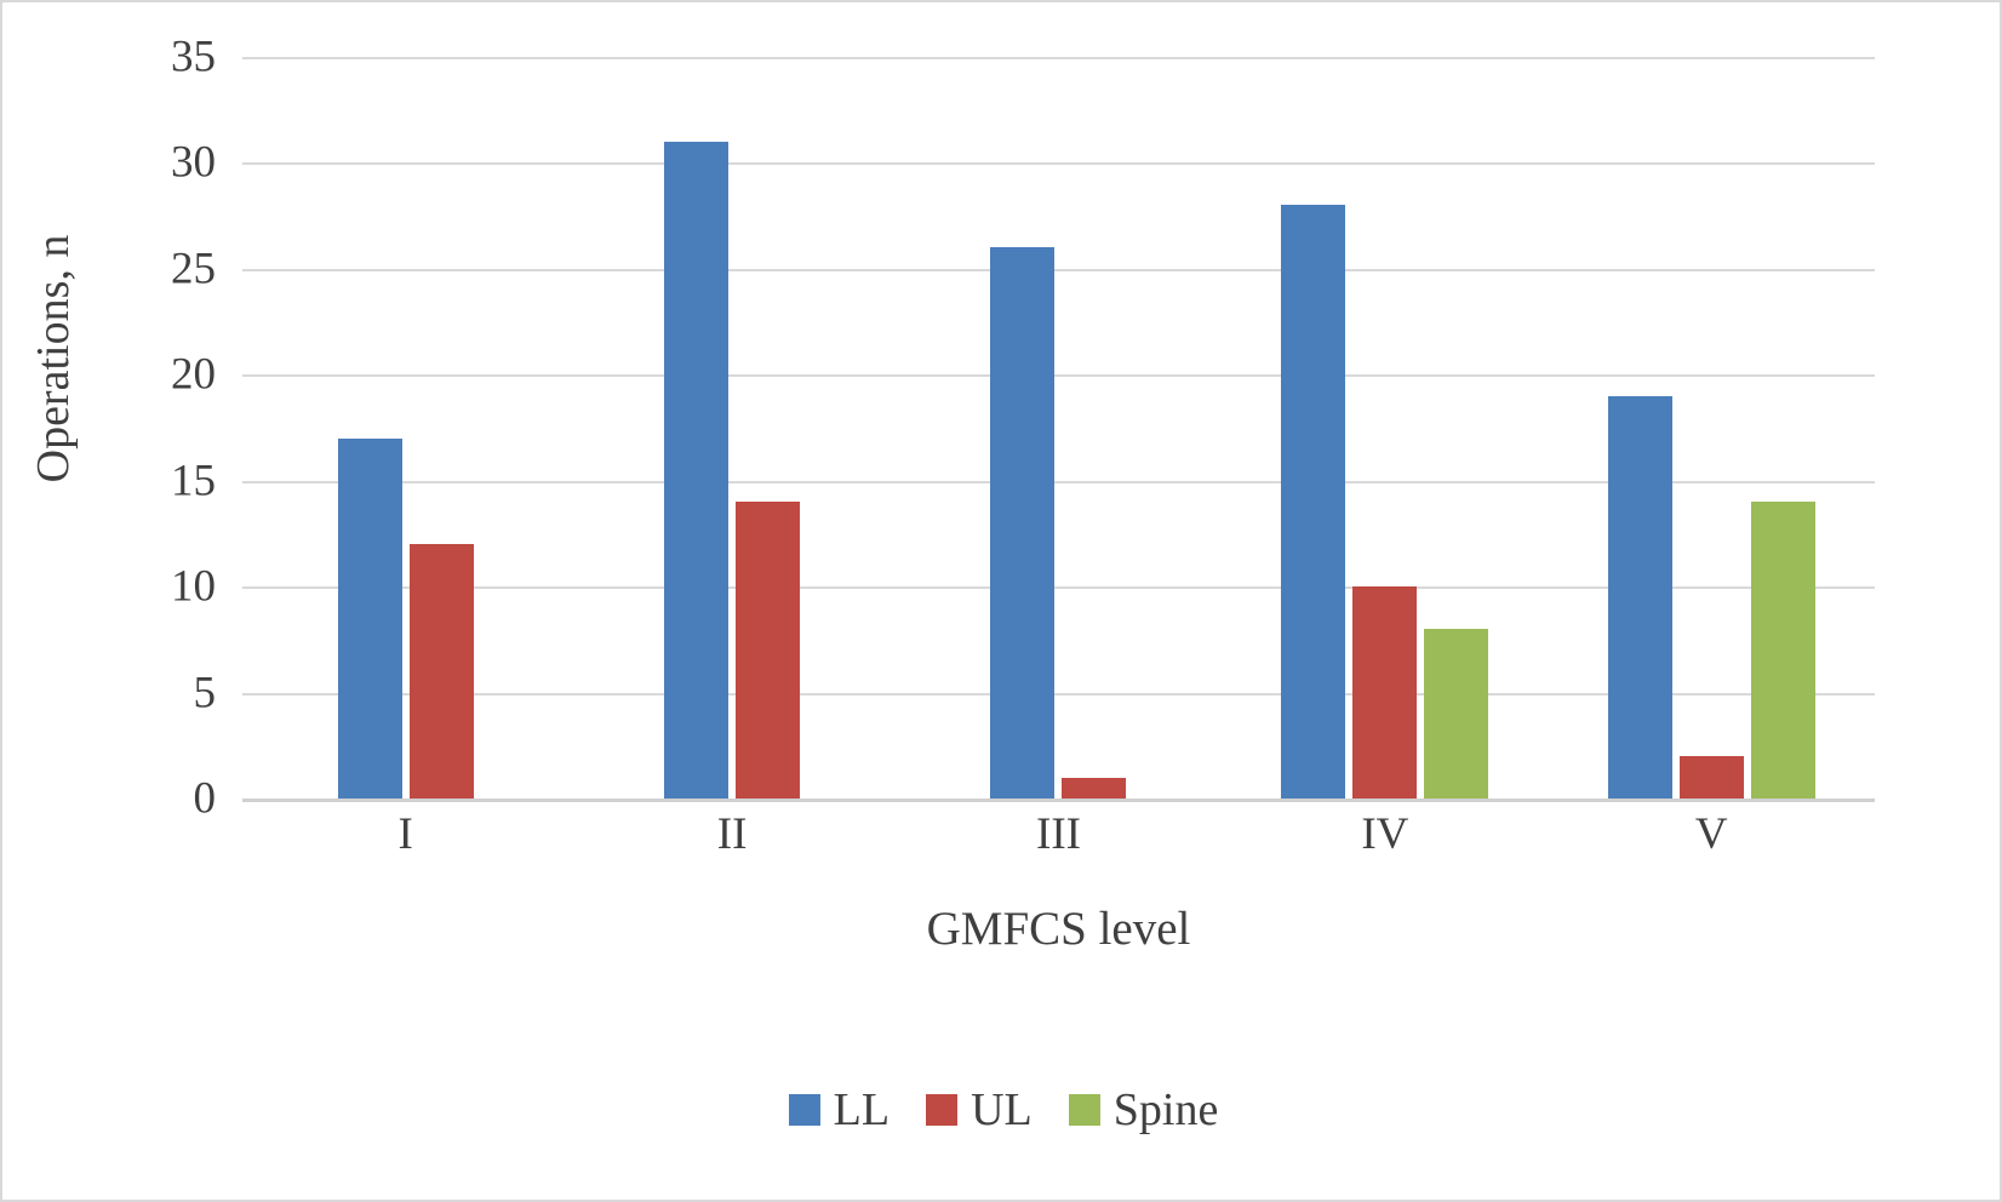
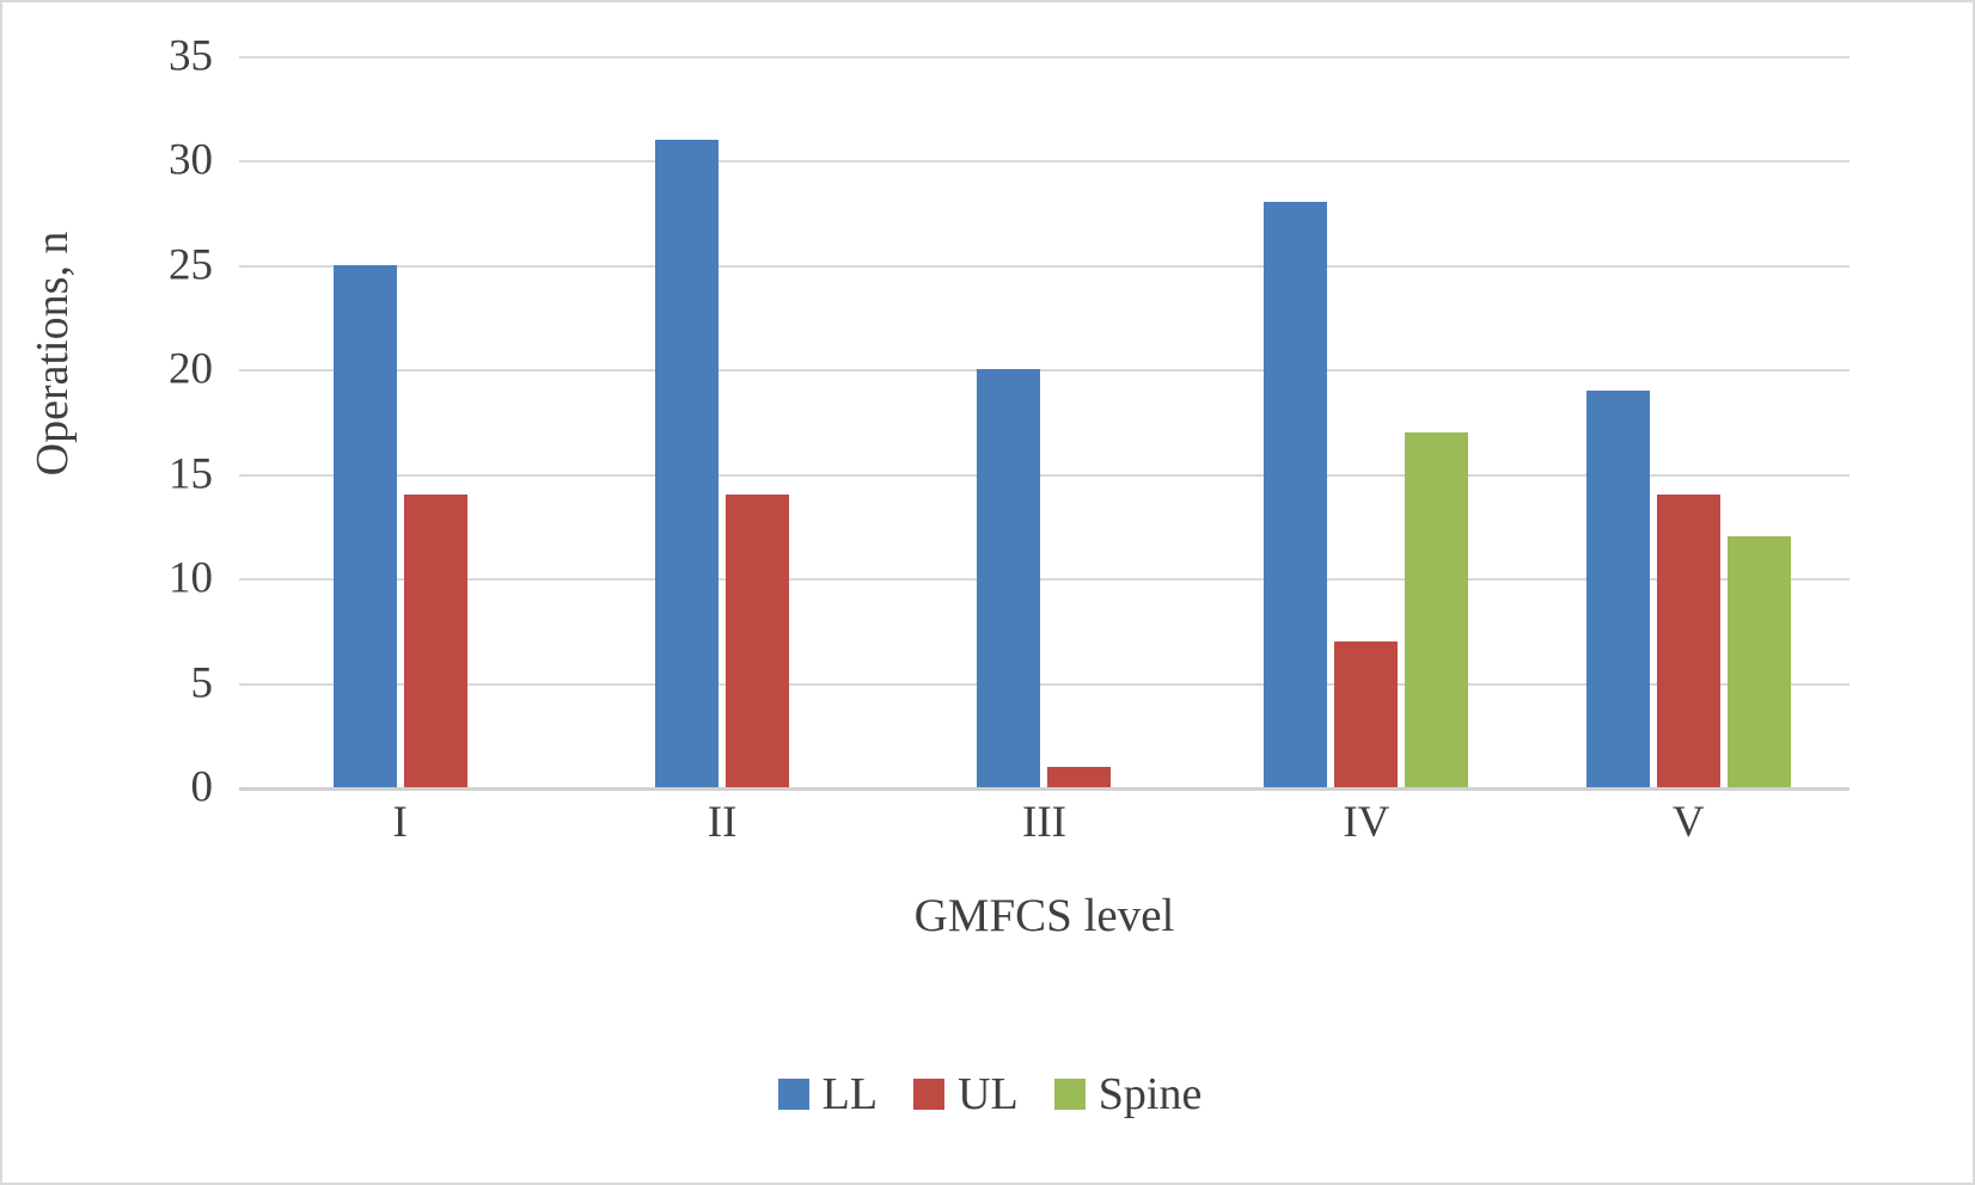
LL/I: 17 -> 25
UL/I: 12 -> 14
LL/III: 26 -> 20
UL/IV: 10 -> 7
Spine/IV: 8 -> 17
UL/V: 2 -> 14
Spine/V: 14 -> 12
